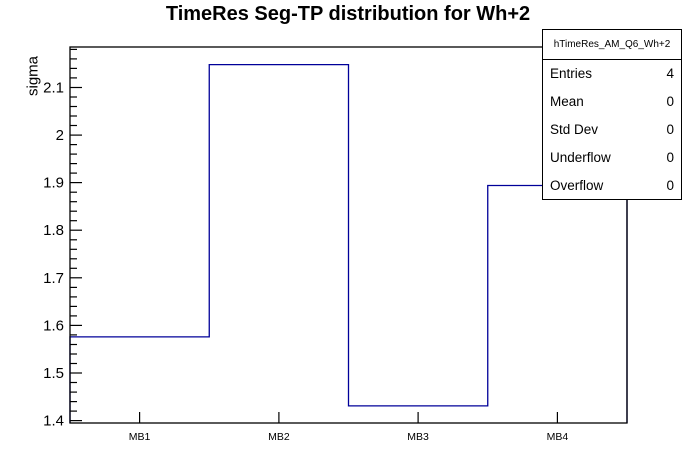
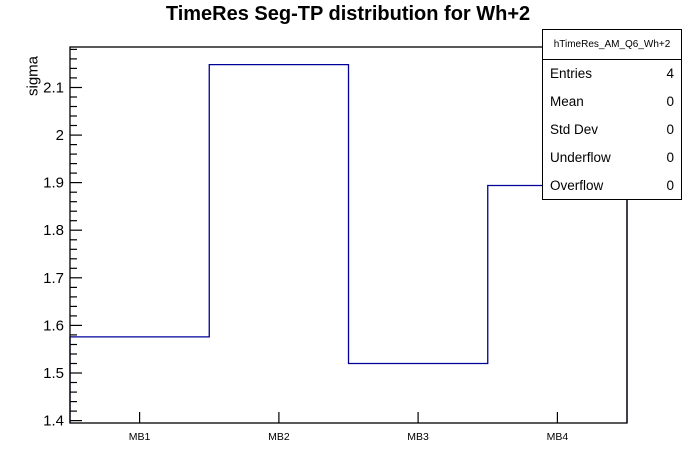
MB3: 1.43 -> 1.52
